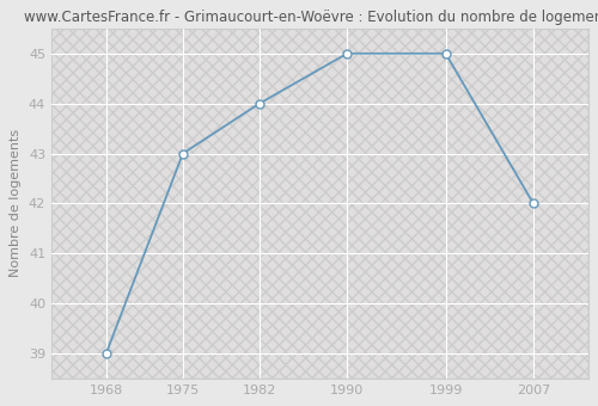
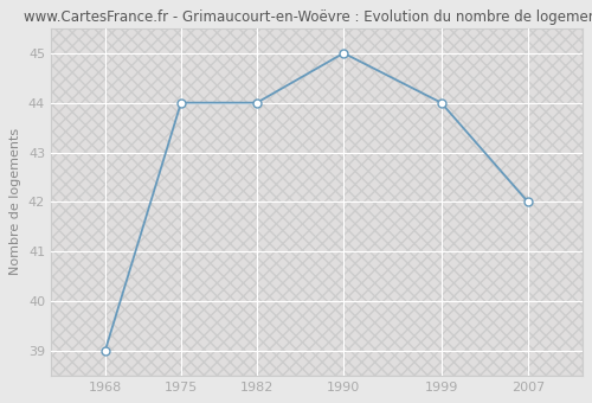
1975: 43 -> 44
1999: 45 -> 44
